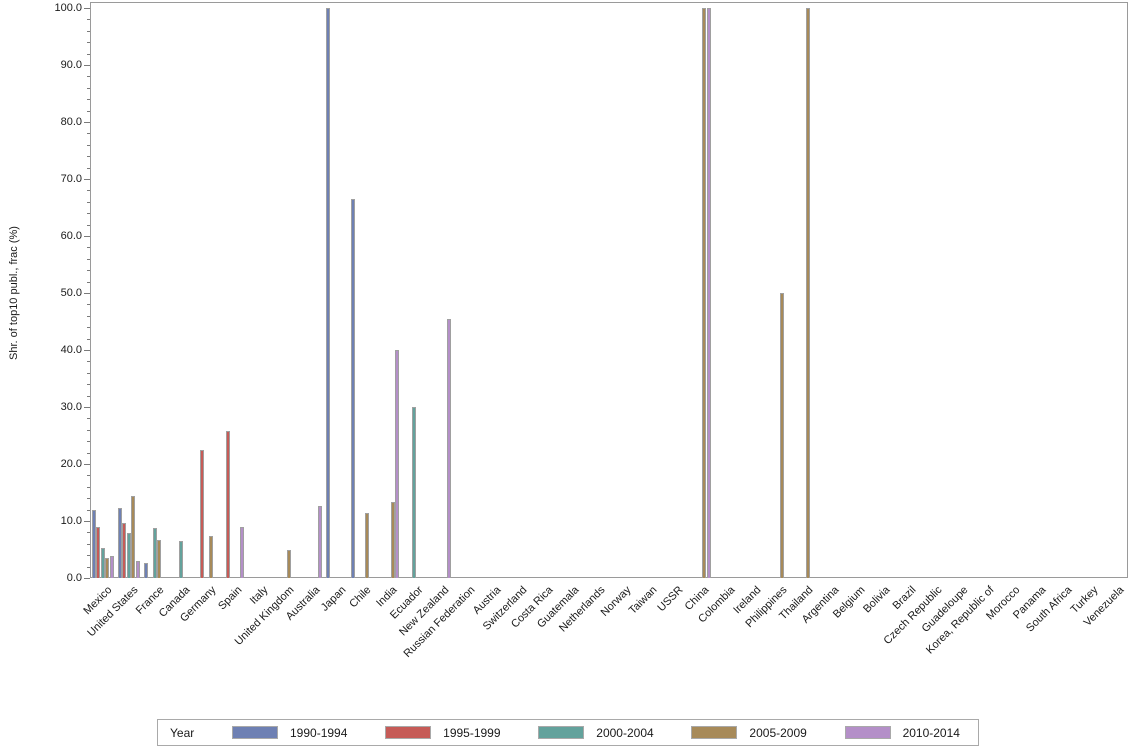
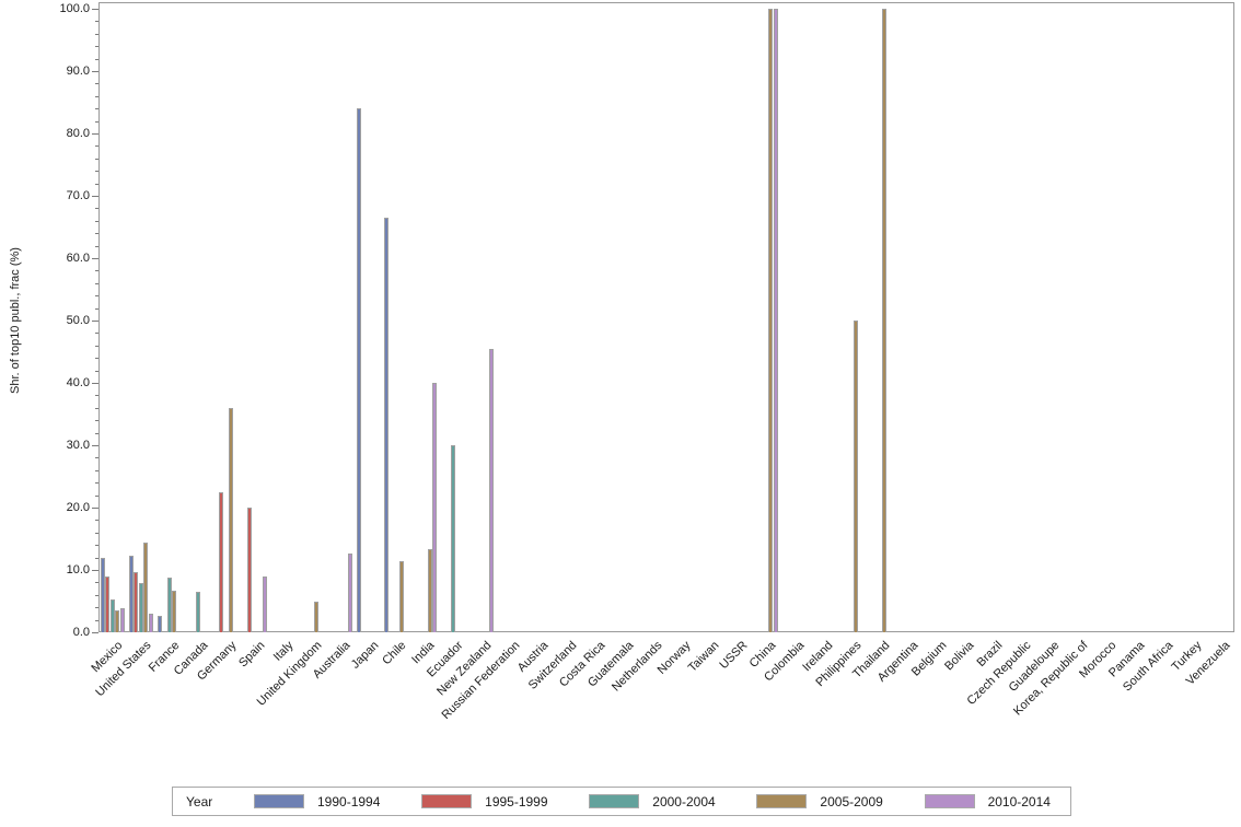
2005-2009/Germany: 7 -> 36
1995-1999/Spain: 26 -> 20
1990-1994/Japan: 100 -> 84
